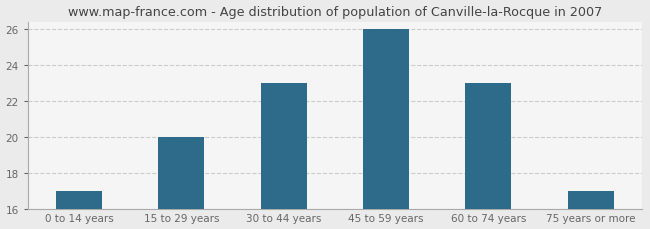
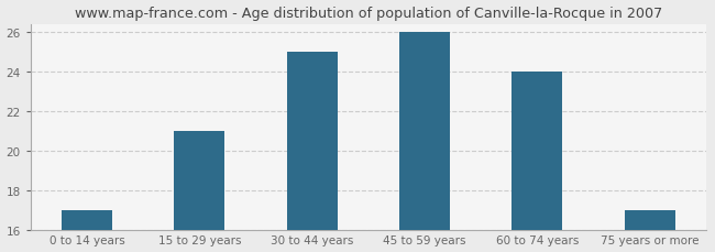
15 to 29 years: 20 -> 21
30 to 44 years: 23 -> 25
60 to 74 years: 23 -> 24
